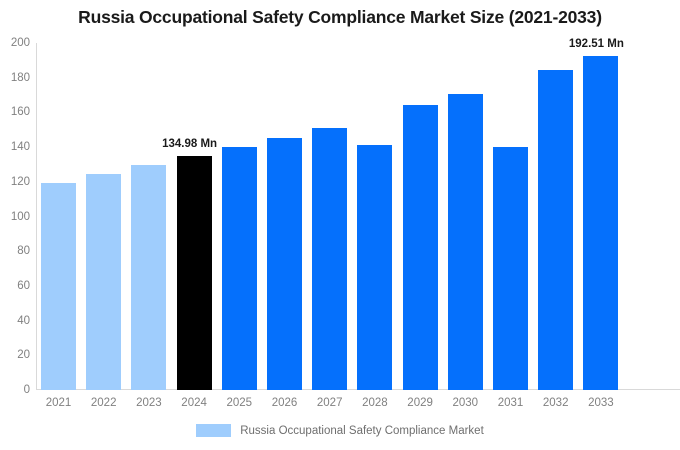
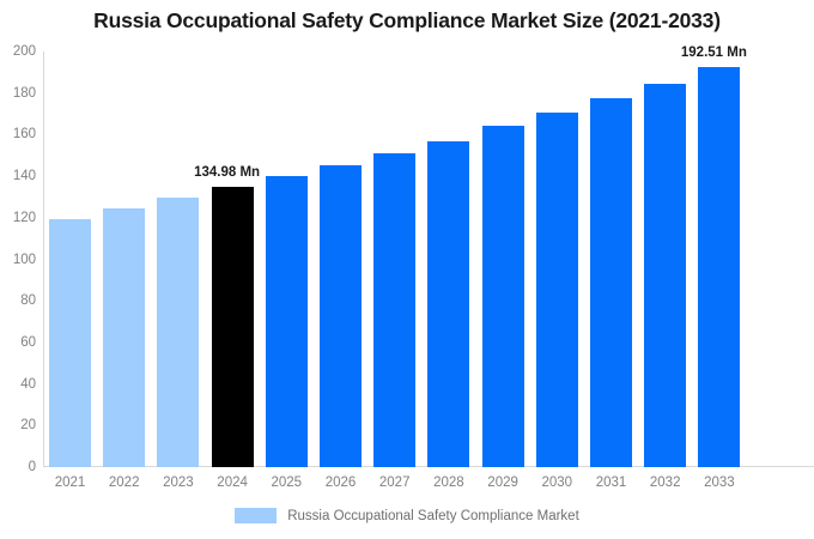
2028: 141 -> 157
2031: 140 -> 178
